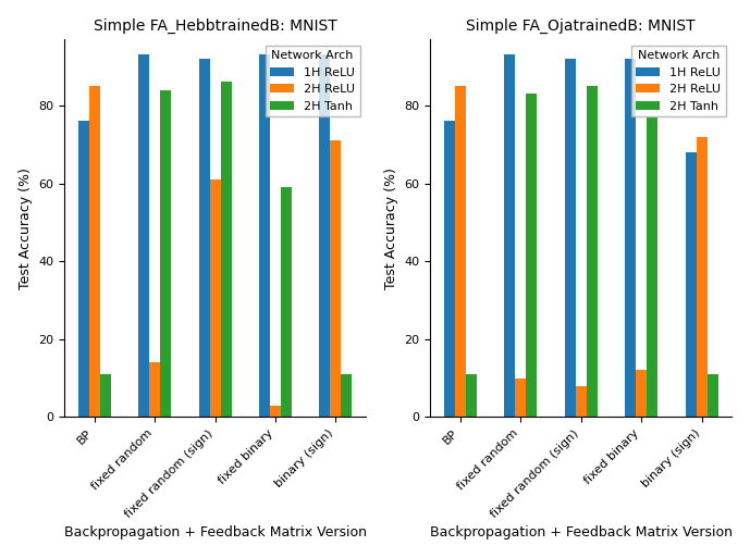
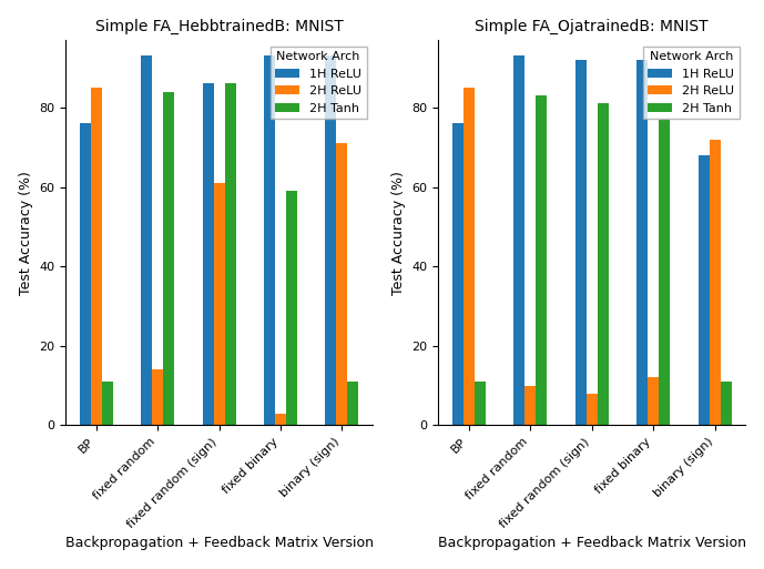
Simple FA_HebbtrainedB: MNIST/1H ReLU/fixed random (sign): 92 -> 86
Simple FA_OjatrainedB: MNIST/2H Tanh/fixed random (sign): 85 -> 81
